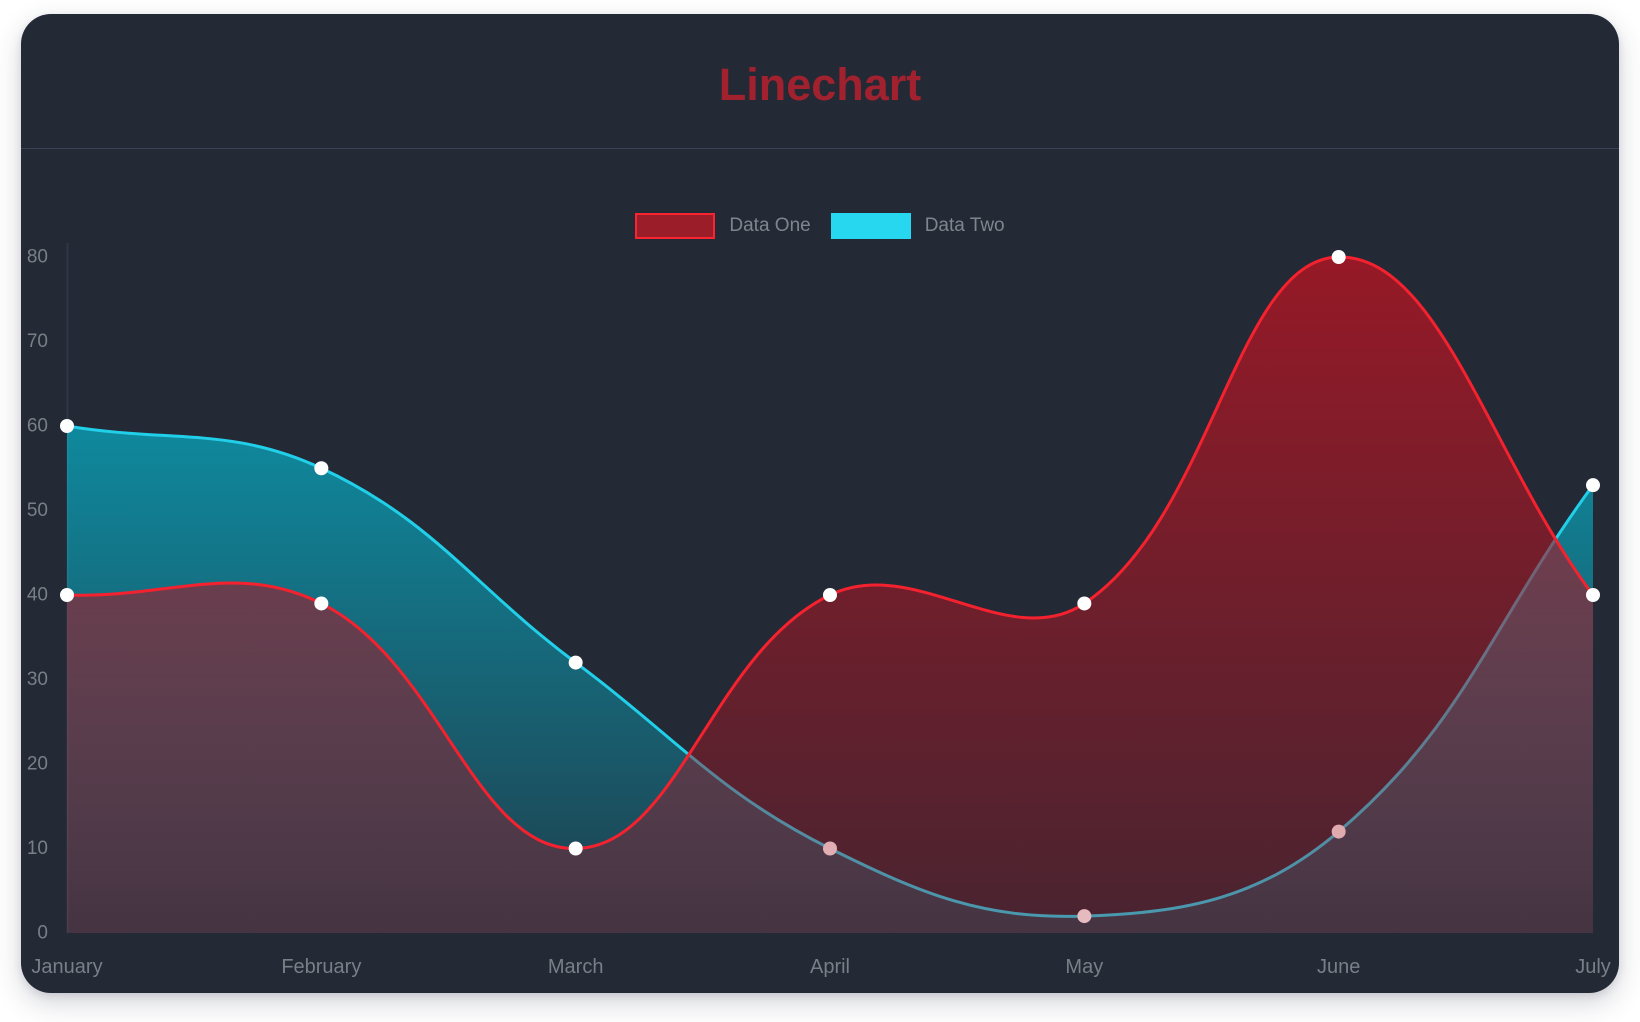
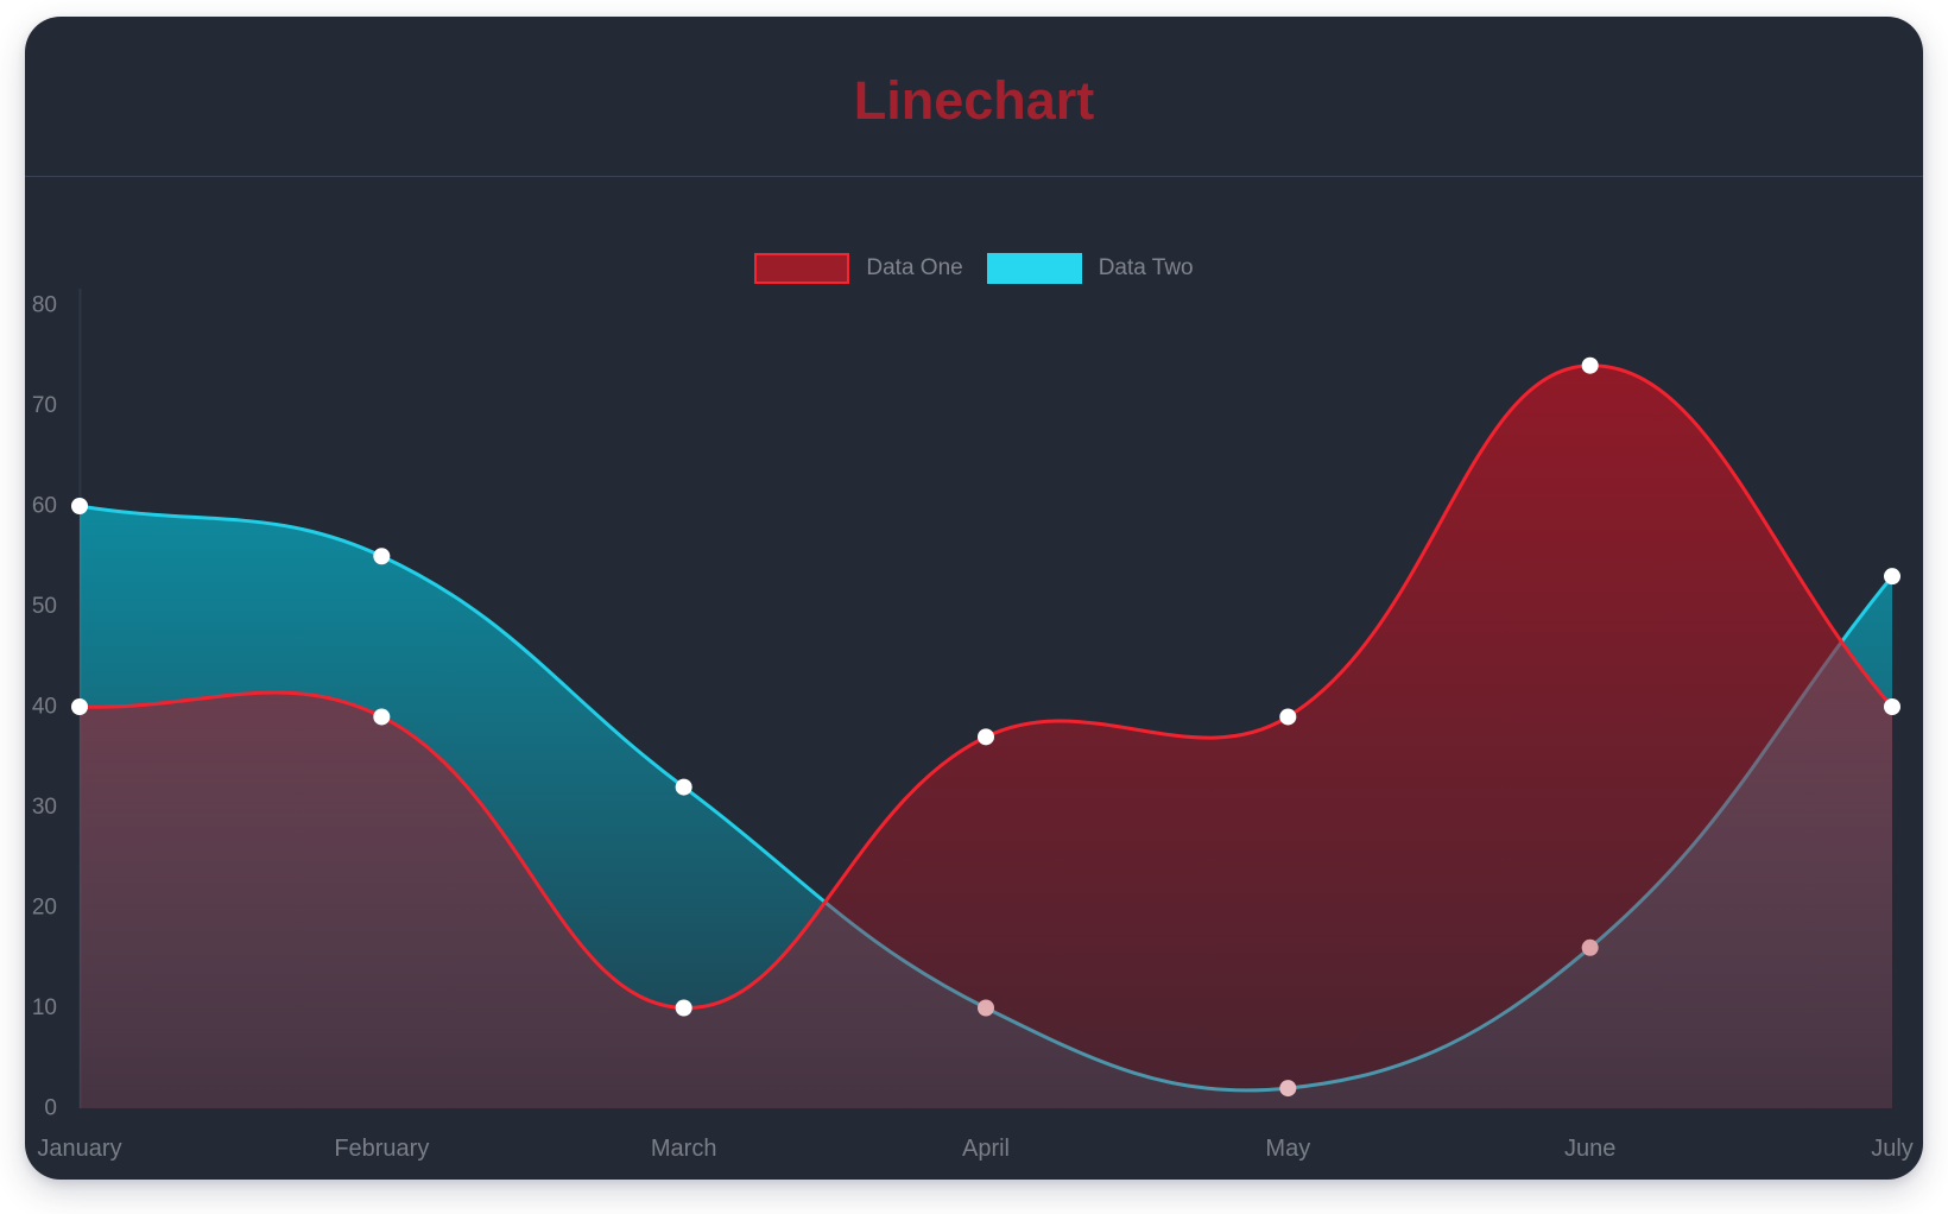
Data One/April: 40 -> 37
Data One/June: 80 -> 74
Data Two/June: 12 -> 16
